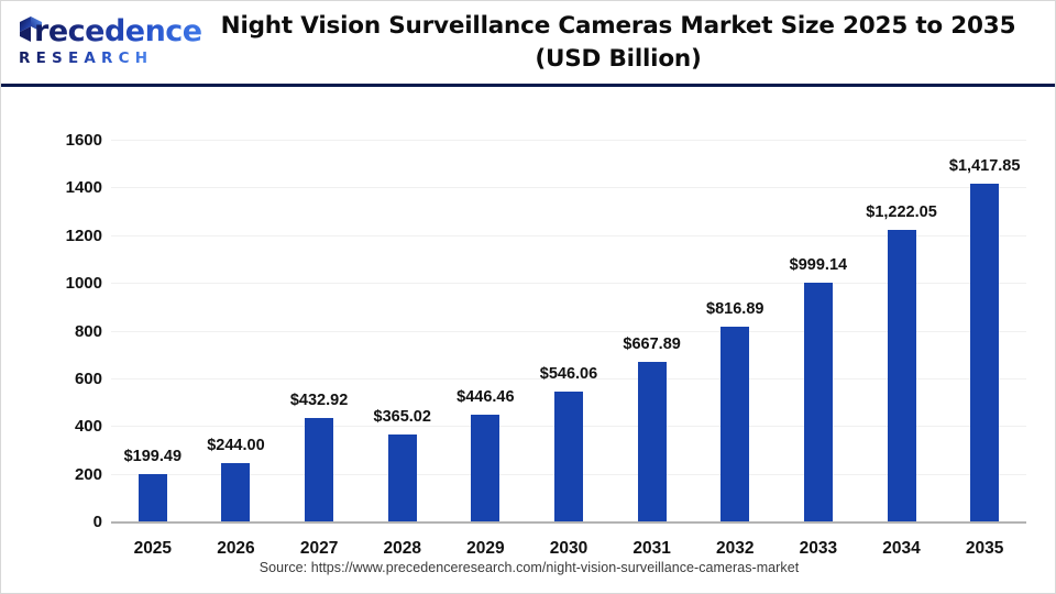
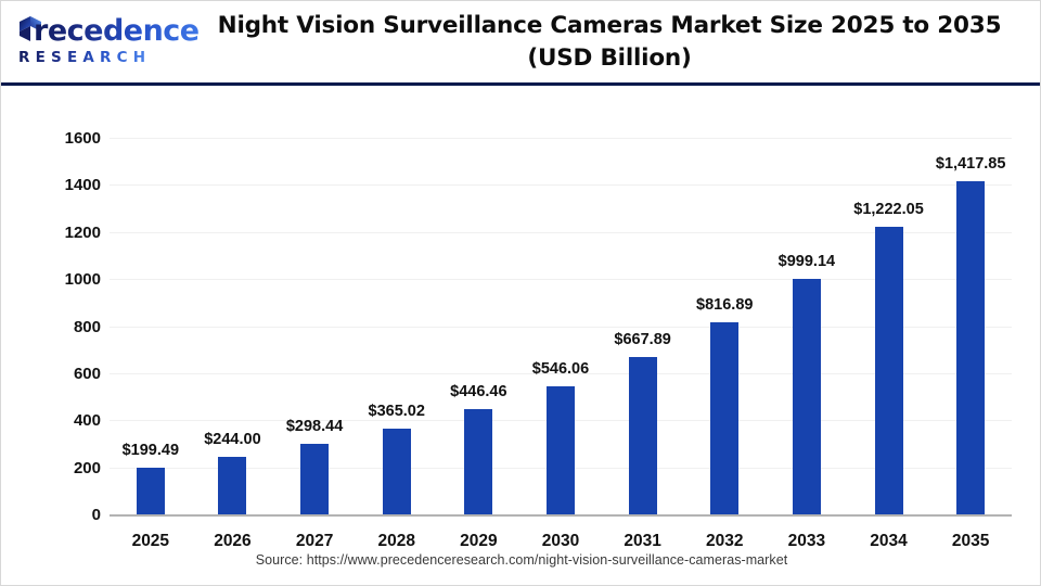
2027: $432.92 -> $298.44
